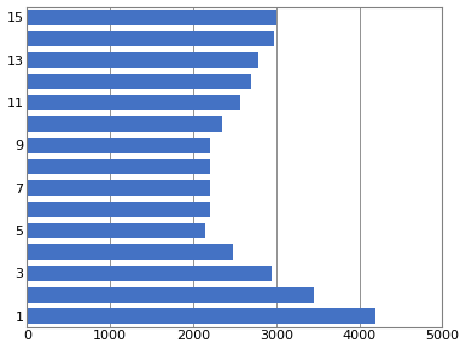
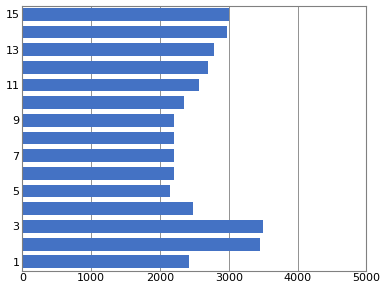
3: 2950 -> 3500
1: 4200 -> 2420
